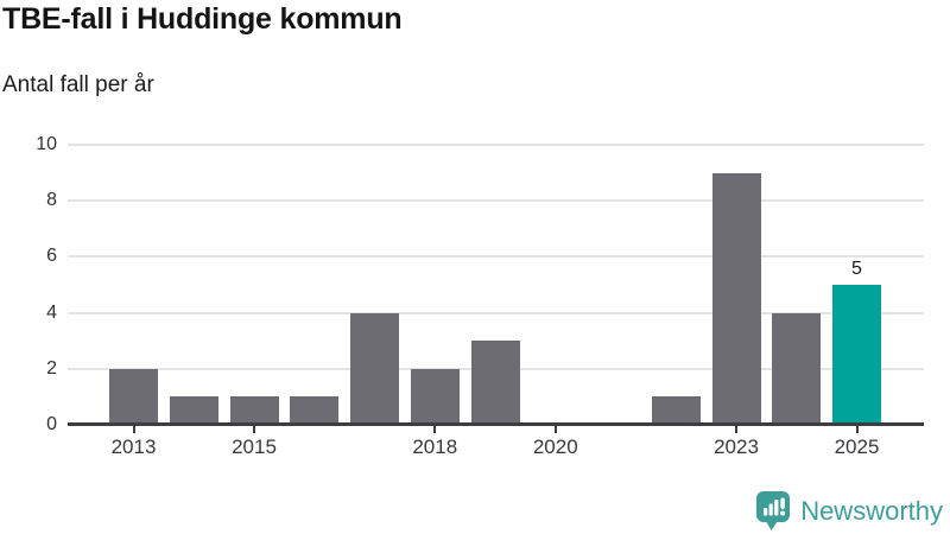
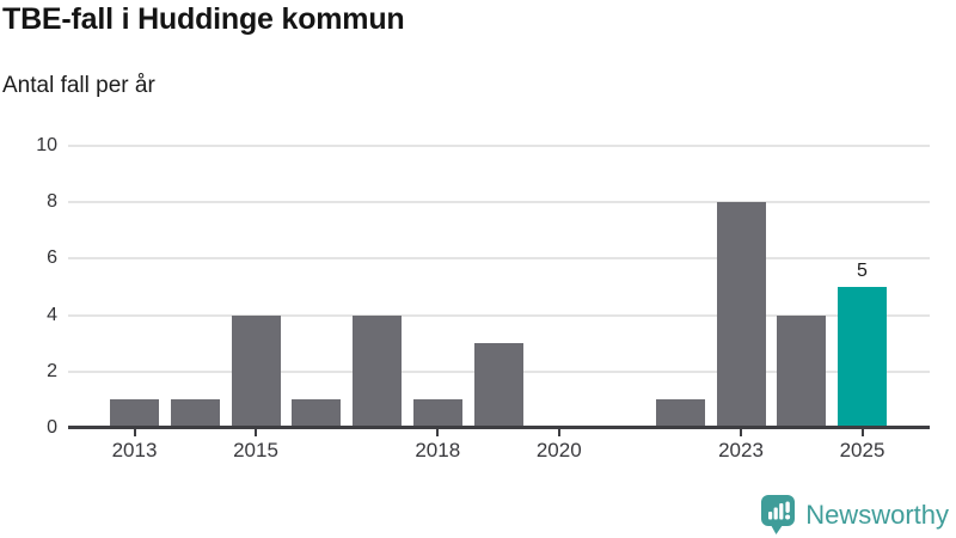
2013: 2 -> 1
2015: 1 -> 4
2018: 2 -> 1
2023: 9 -> 8
